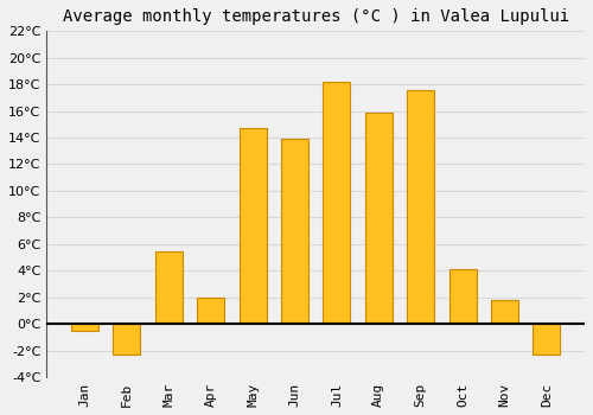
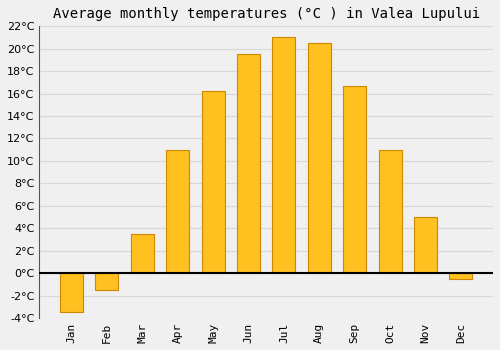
Jan: -0.5°C -> -3.5°C
Feb: -2.3°C -> -1.5°C
Mar: 5.4°C -> 3.5°C
Apr: 2.0°C -> 11.0°C
May: 14.7°C -> 16.2°C
Jun: 13.9°C -> 19.5°C
Jul: 18.2°C -> 21.0°C
Aug: 15.9°C -> 20.5°C
Sep: 17.6°C -> 16.7°C
Oct: 4.1°C -> 11.0°C
Nov: 1.8°C -> 5.0°C
Dec: -2.3°C -> -0.5°C
